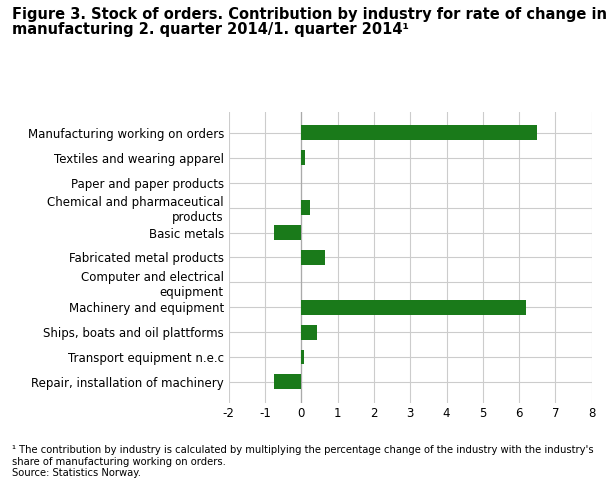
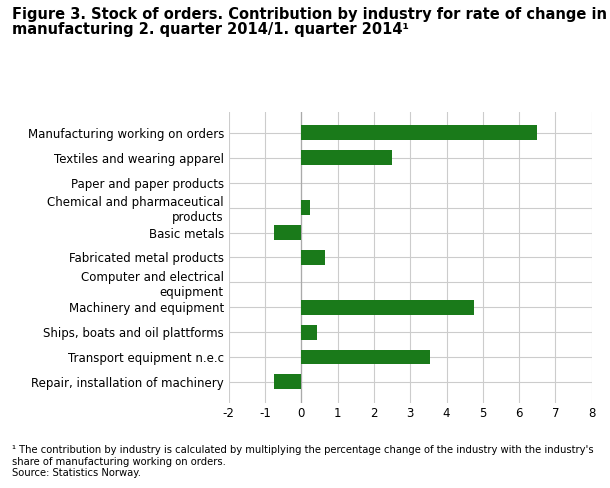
Textiles and wearing apparel: 0.10 -> 2.50
Machinery and equipment: 6.20 -> 4.75
Transport equipment n.e.c: 0.07 -> 3.55
